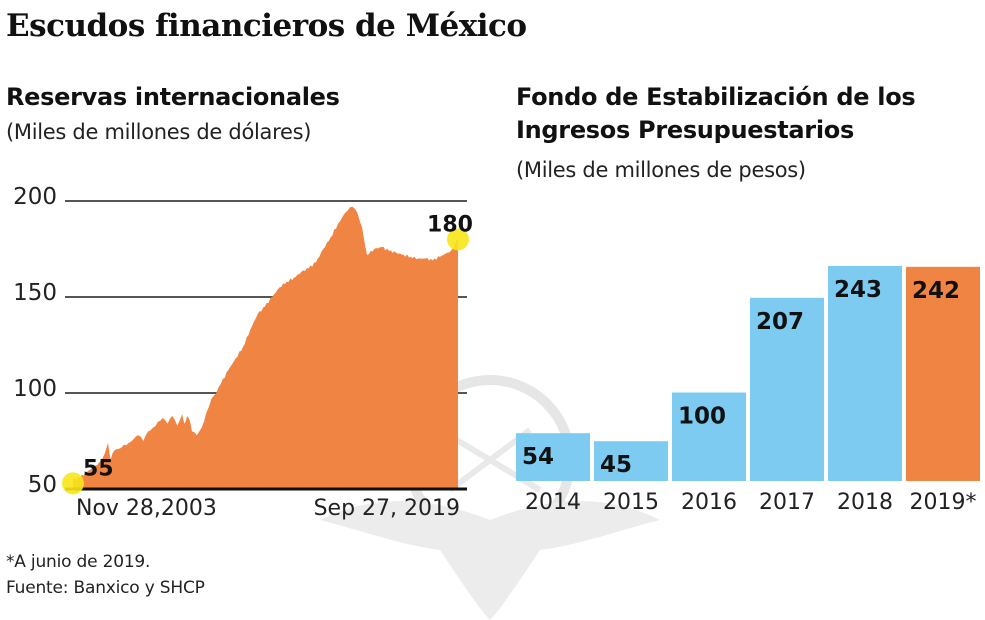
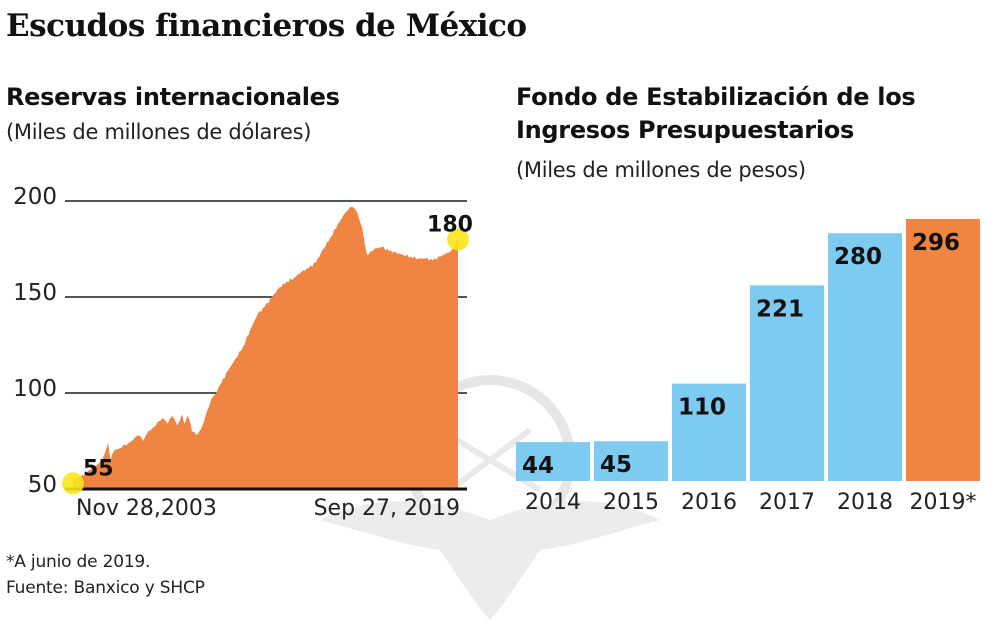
Fondo de Estabilización de los Ingresos Presupuestarios/2014: 54 -> 44
Fondo de Estabilización de los Ingresos Presupuestarios/2016: 100 -> 110
Fondo de Estabilización de los Ingresos Presupuestarios/2017: 207 -> 221
Fondo de Estabilización de los Ingresos Presupuestarios/2018: 243 -> 280
Fondo de Estabilización de los Ingresos Presupuestarios/2019*: 242 -> 296
